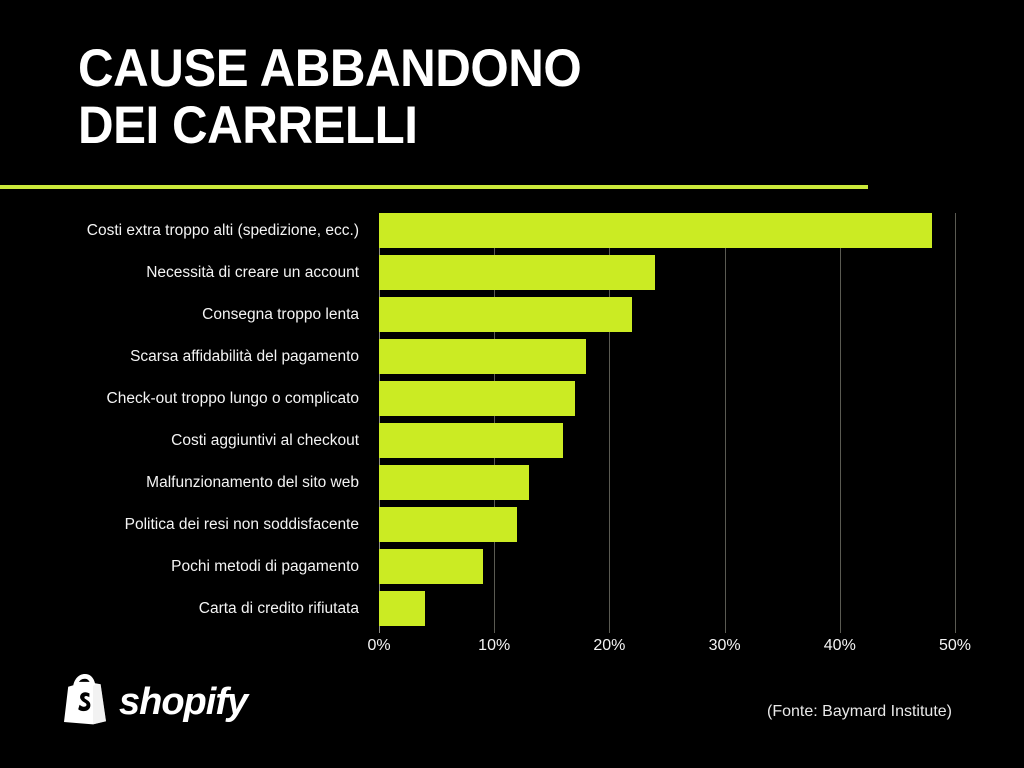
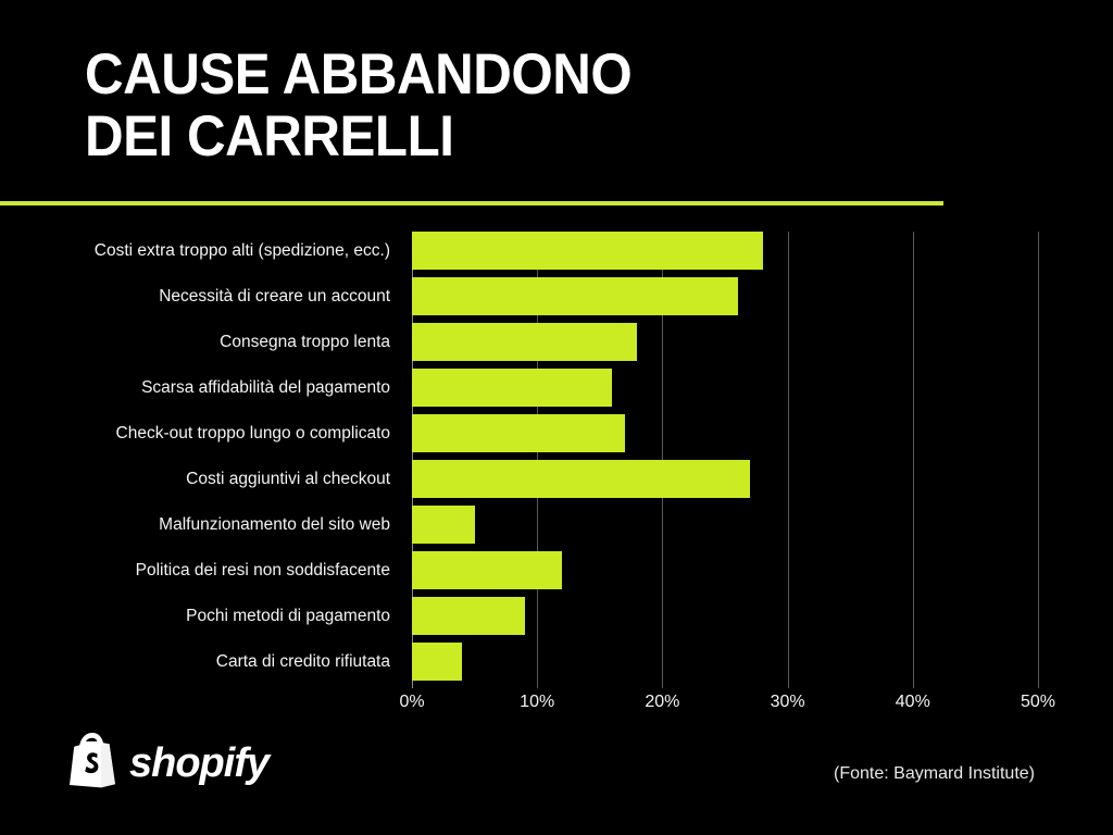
Costi extra troppo alti (spedizione, ecc.): 48% -> 28%
Necessità di creare un account: 24% -> 26%
Consegna troppo lenta: 22% -> 18%
Scarsa affidabilità del pagamento: 18% -> 16%
Costi aggiuntivi al checkout: 16% -> 27%
Malfunzionamento del sito web: 13% -> 5%
